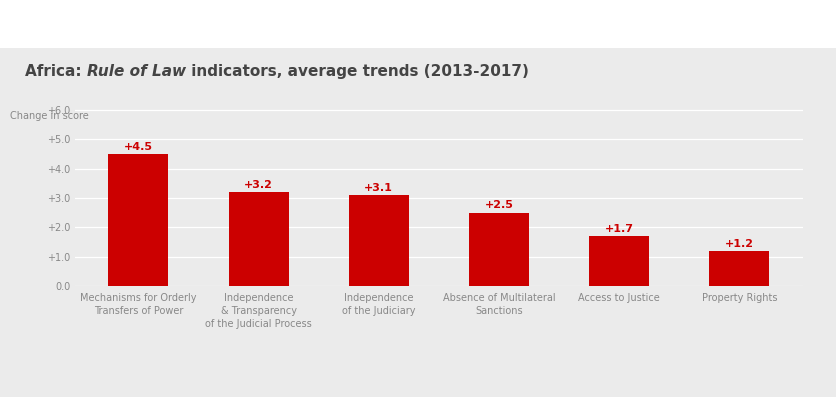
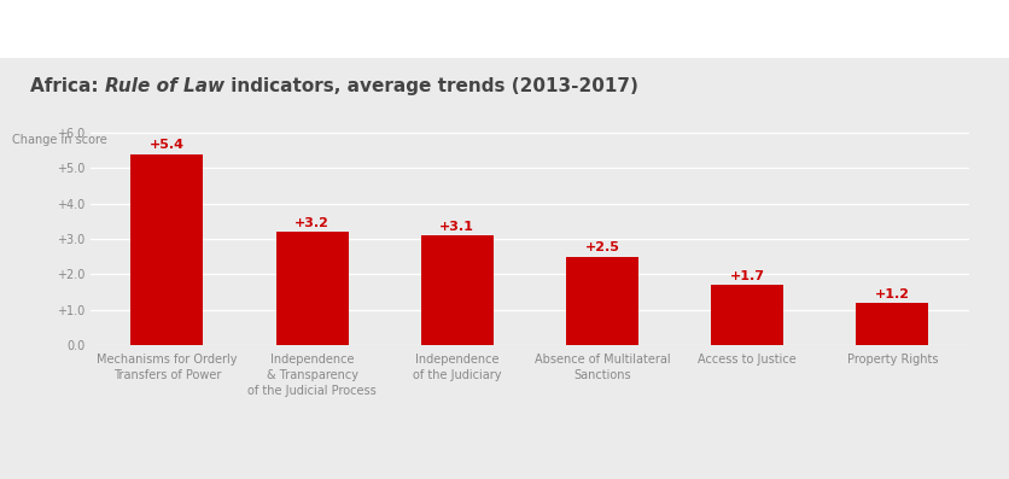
Mechanisms for Orderly Transfers of Power: +4.5 -> +5.4
